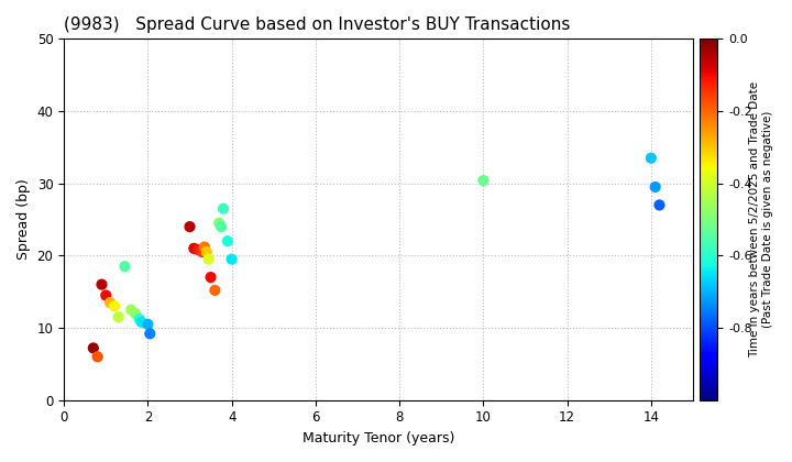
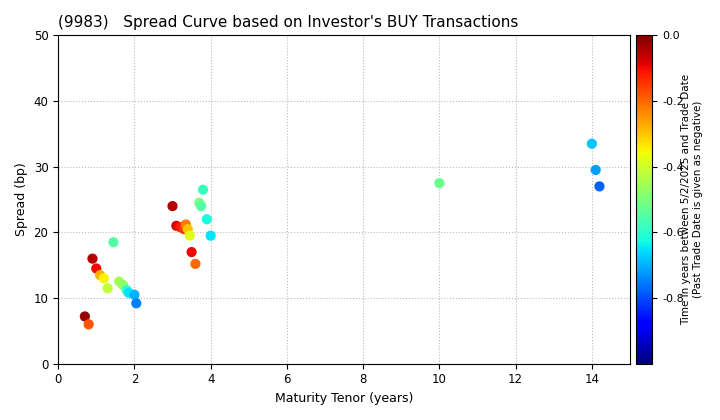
10: 30.4 -> 27.5
